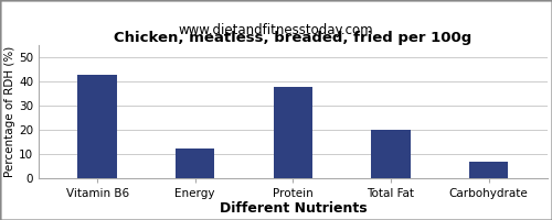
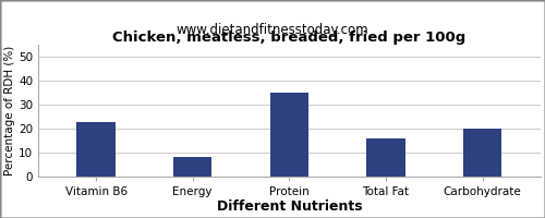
Vitamin B6: 43.0 -> 23.0
Energy: 12.5 -> 8.5
Protein: 38.0 -> 35.0
Total Fat: 20.0 -> 16.0
Carbohydrate: 7.0 -> 20.0
